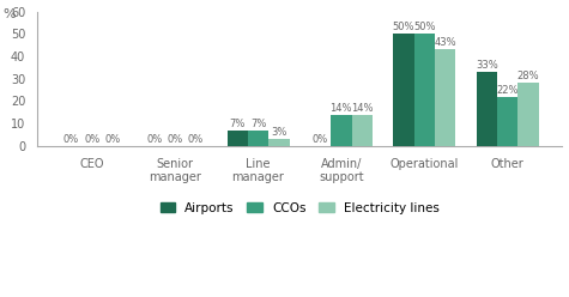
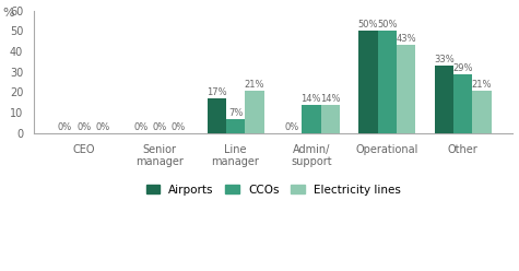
Airports/Line manager: 7% -> 17%
Electricity lines/Line manager: 3% -> 21%
CCOs/Other: 22% -> 29%
Electricity lines/Other: 28% -> 21%
